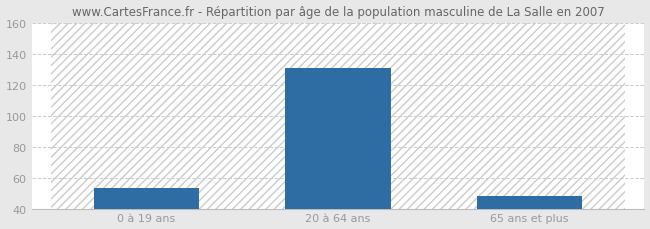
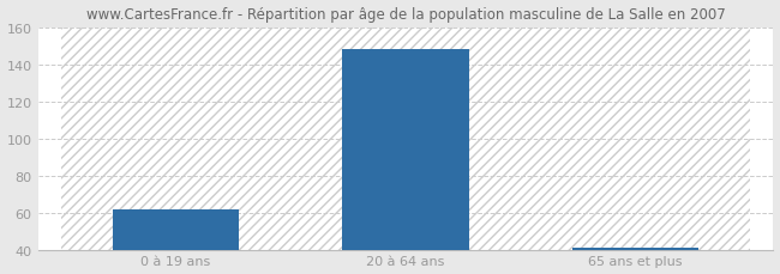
0 à 19 ans: 53 -> 62
20 à 64 ans: 131 -> 148
65 ans et plus: 48 -> 41
